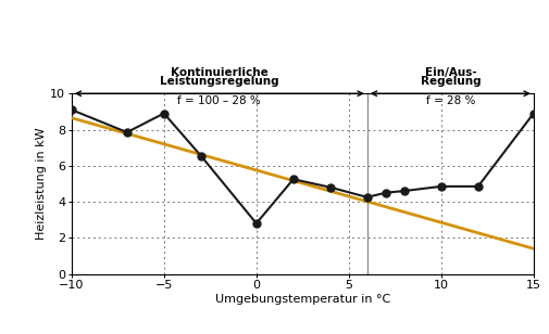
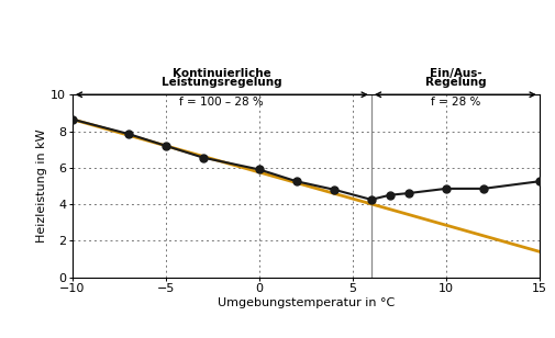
−10: 9.1 -> 8.7
−5: 8.9 -> 7.2
0: 2.8 -> 5.9
15: 8.9 -> 5.2
